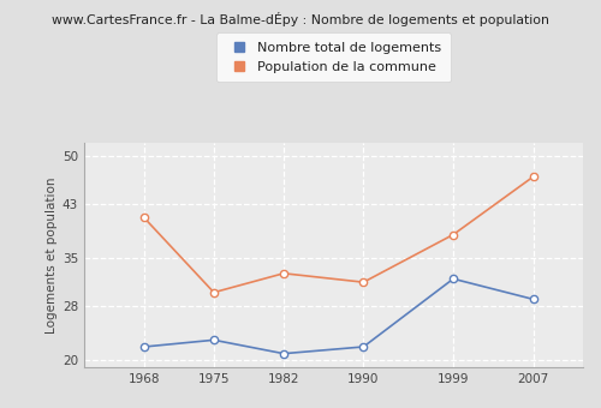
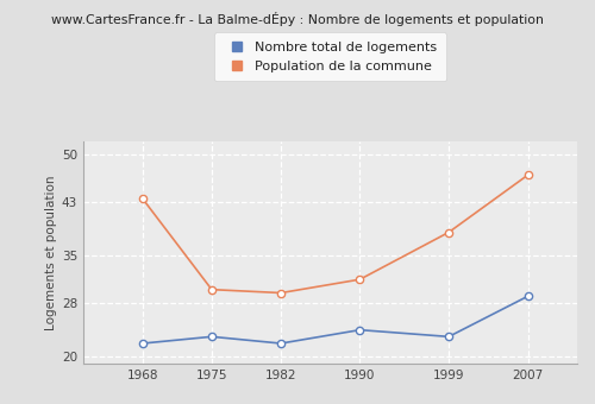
Population de la commune/1968: 41.0 -> 43.5
Nombre total de logements/1982: 21 -> 22
Population de la commune/1982: 32.8 -> 29.5
Nombre total de logements/1990: 22 -> 24
Nombre total de logements/1999: 32 -> 23
